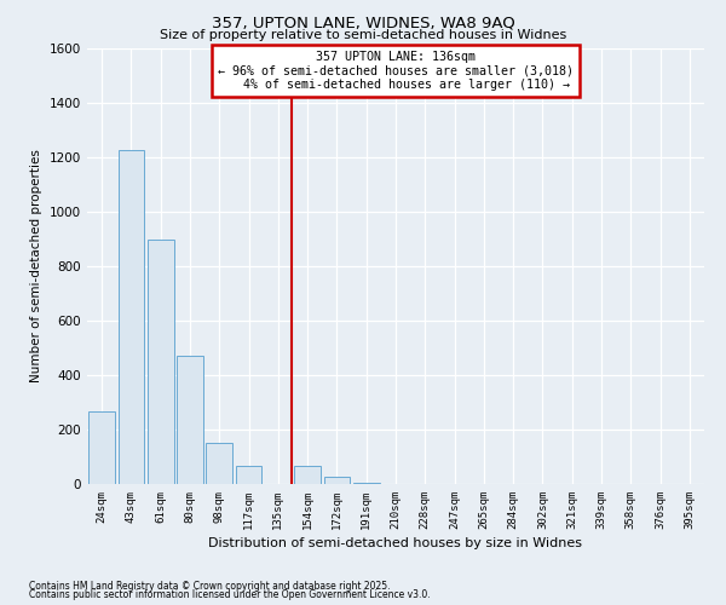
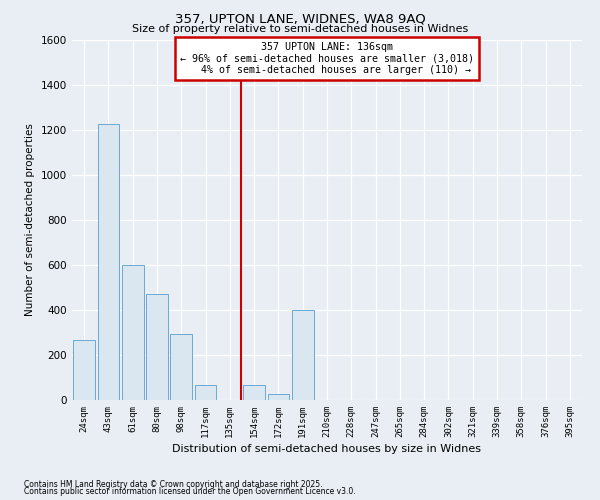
61sqm: 900 -> 600
98sqm: 150 -> 295
191sqm: 5 -> 400
